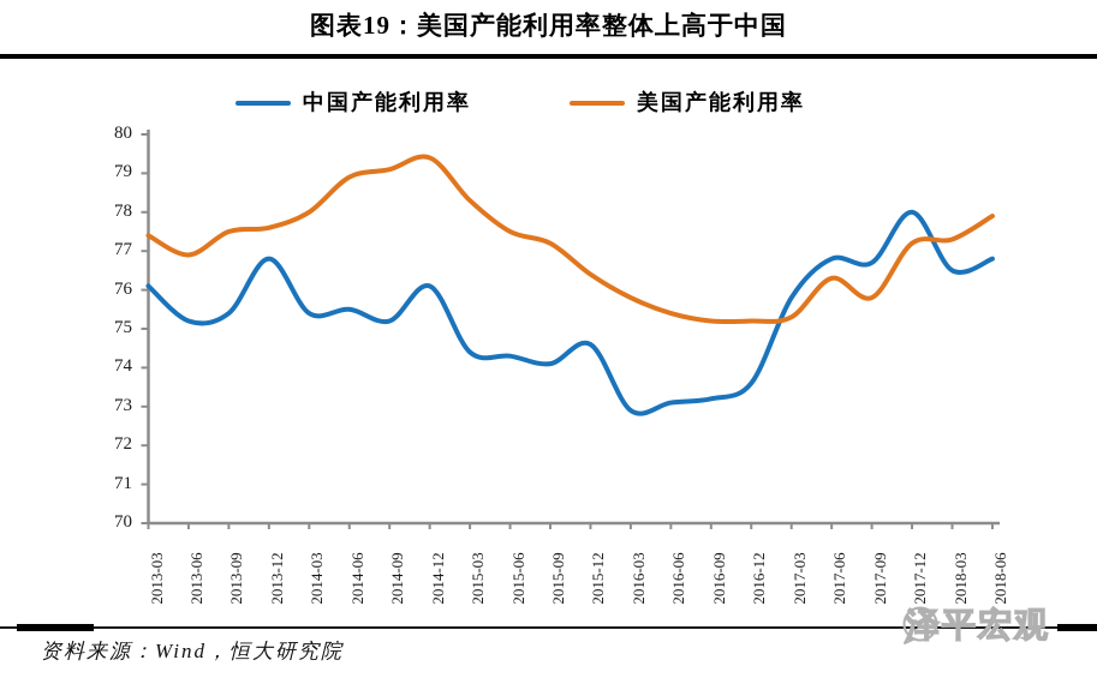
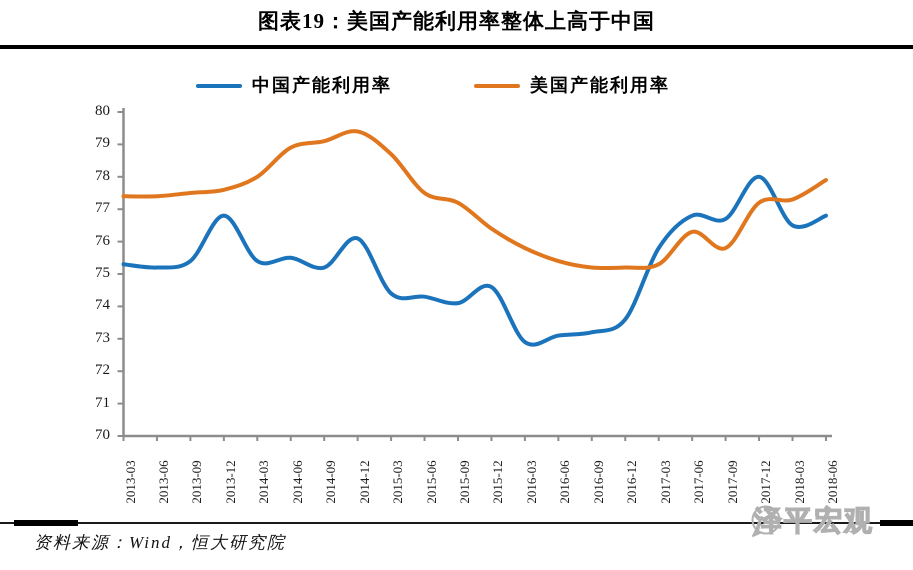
中国产能利用率/2013-03: 76.1 -> 75.3
美国产能利用率/2013-06: 76.9 -> 77.4
美国产能利用率/2015-03: 78.3 -> 78.7
